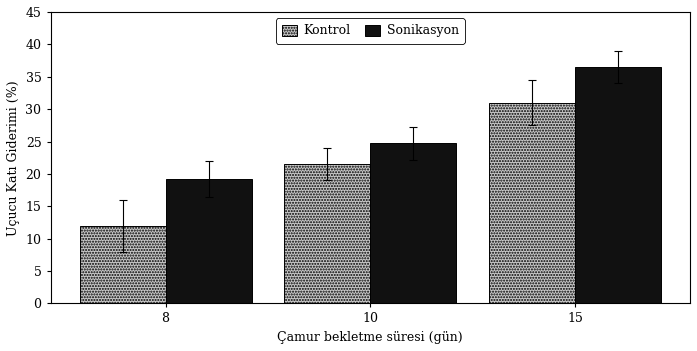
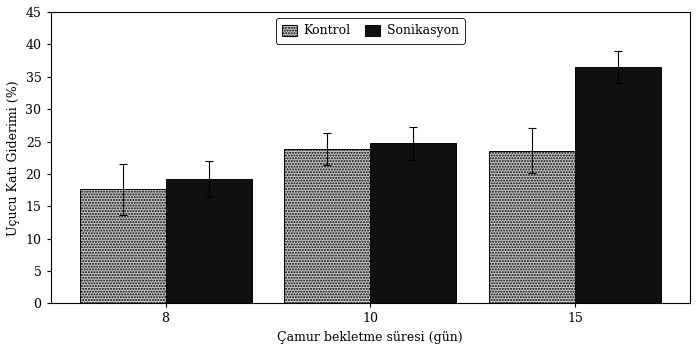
Kontrol/8: 12.0 -> 17.6
Kontrol/10: 21.5 -> 23.8
Kontrol/15: 31.0 -> 23.6
